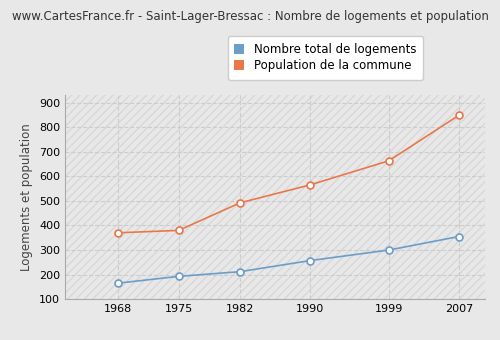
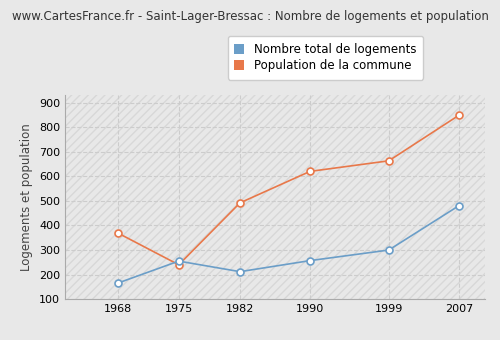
Nombre total de logements/1975: 193 -> 255
Population de la commune/1975: 380 -> 240
Population de la commune/1990: 565 -> 620
Nombre total de logements/2007: 355 -> 480
